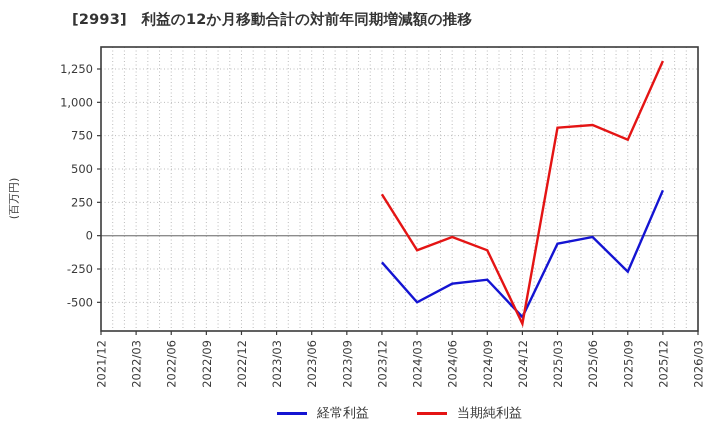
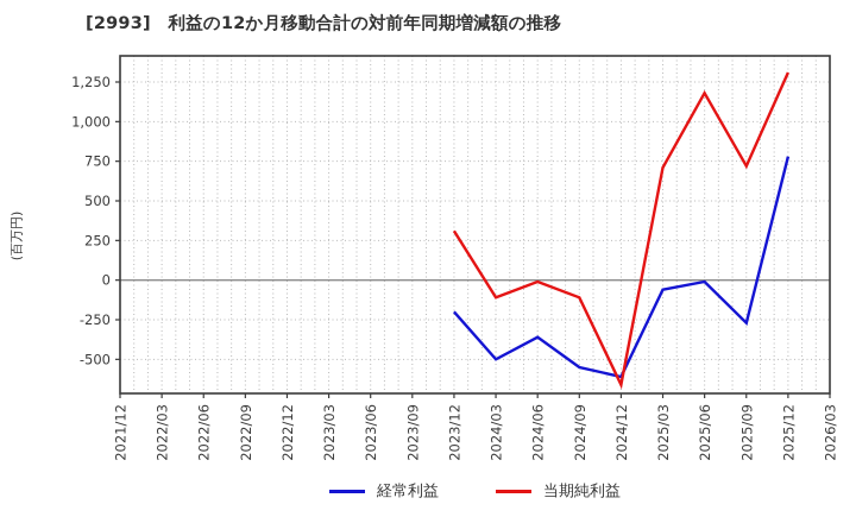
経常利益/2024/09: -330 -> -550
当期純利益/2025/03: 810 -> 710
当期純利益/2025/06: 830 -> 1180
経常利益/2025/12: 340 -> 780
